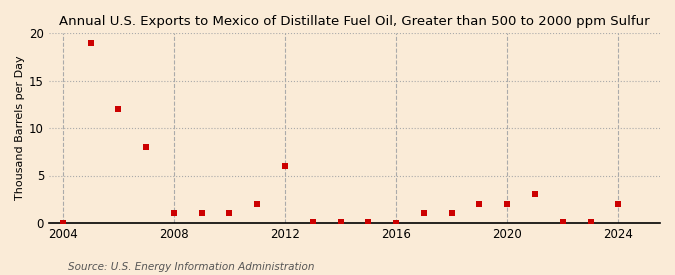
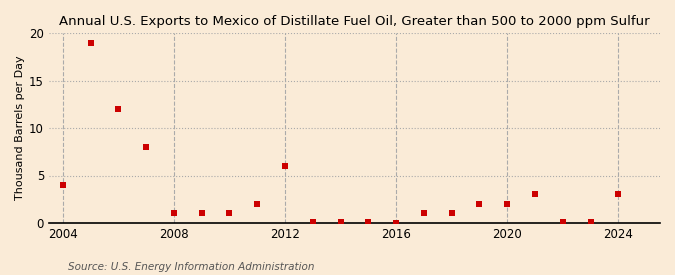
2004: 0.0 -> 4.0
2024: 2.0 -> 3.0
